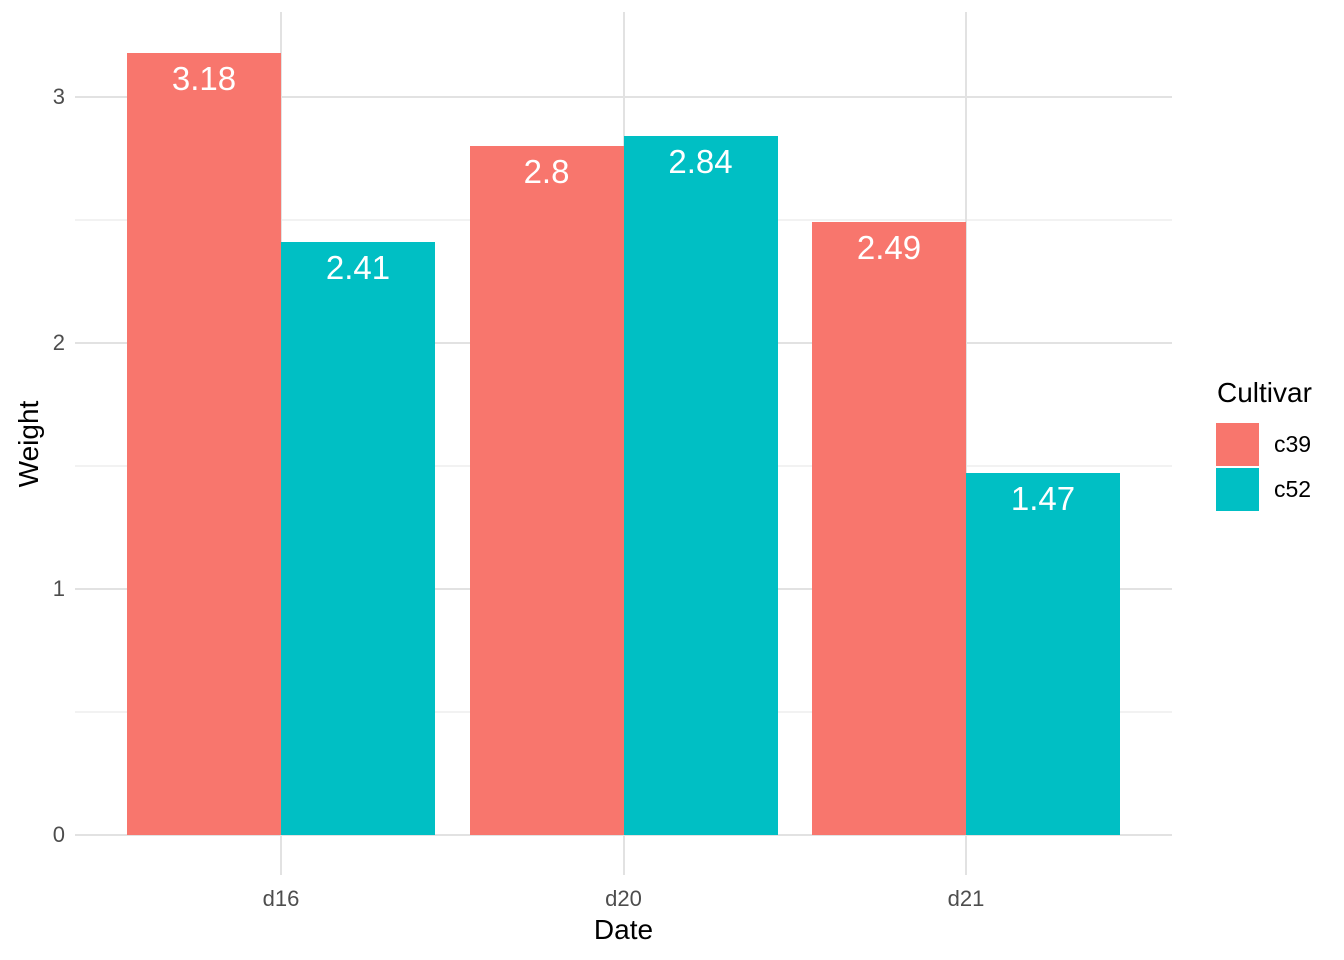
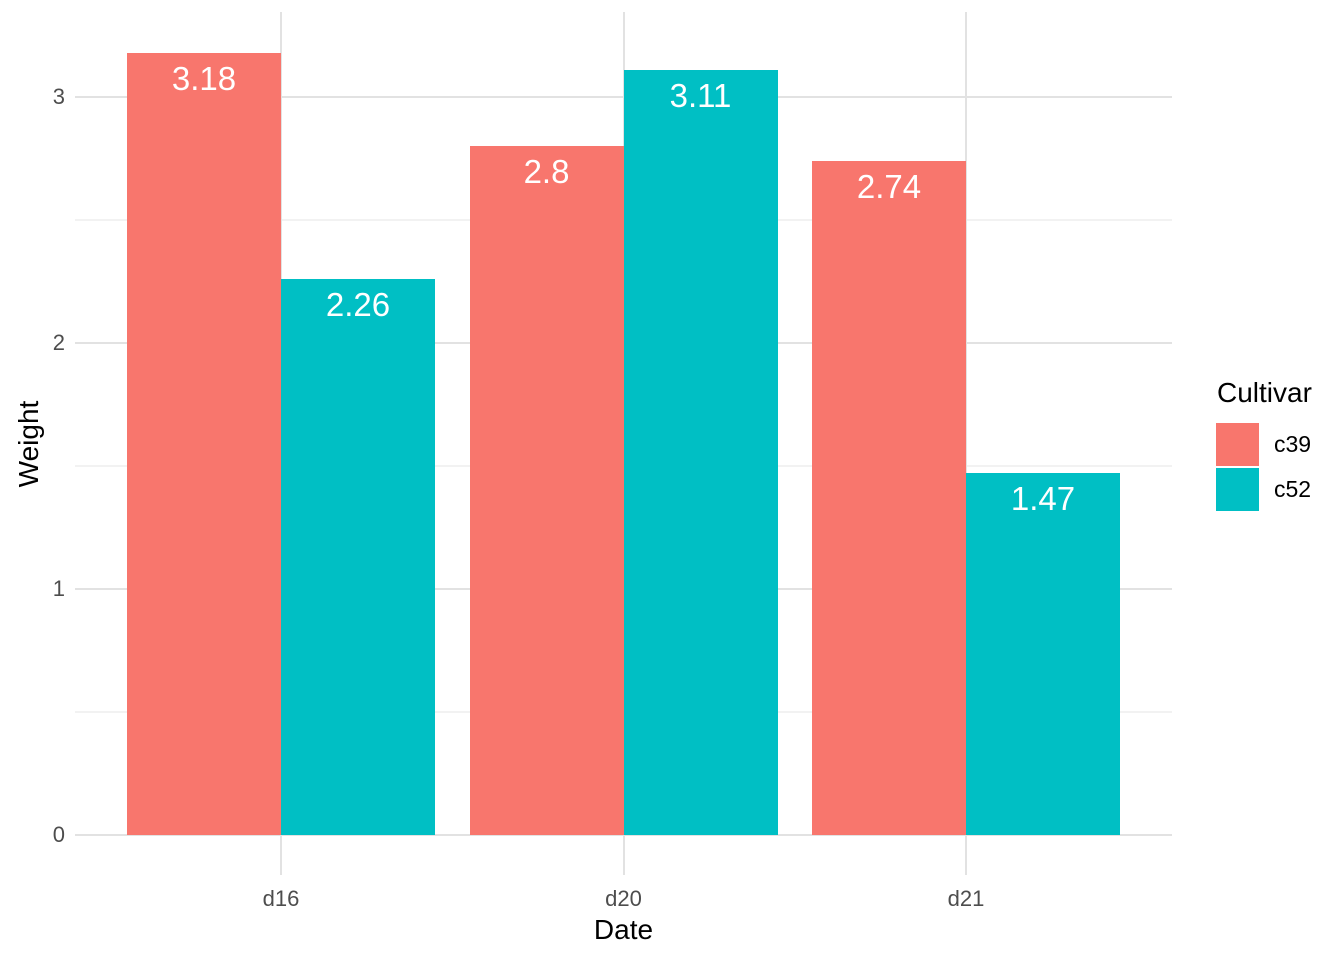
c52/d16: 2.41 -> 2.26
c52/d20: 2.84 -> 3.11
c39/d21: 2.49 -> 2.74
